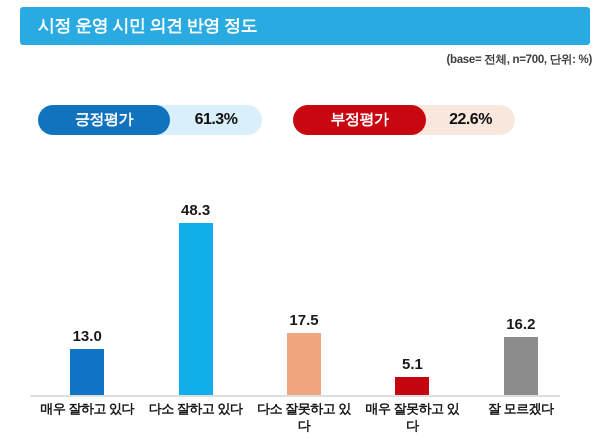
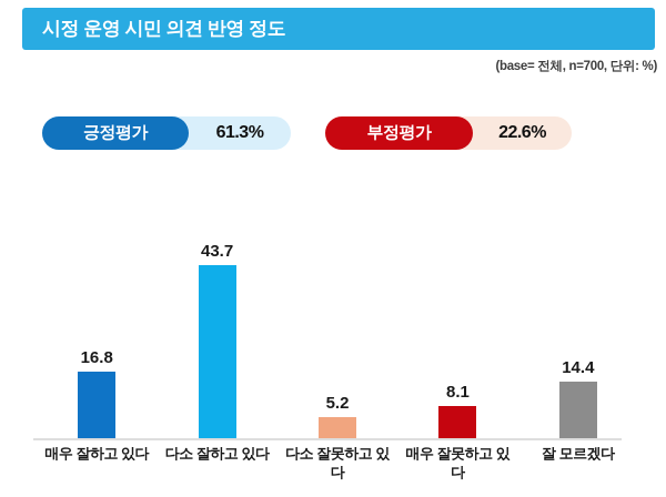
매우 잘하고 있다: 13.0 -> 16.8
다소 잘하고 있다: 48.3 -> 43.7
다소 잘못하고 있다: 17.5 -> 5.2
매우 잘못하고 있다: 5.1 -> 8.1
잘 모르겠다: 16.2 -> 14.4
